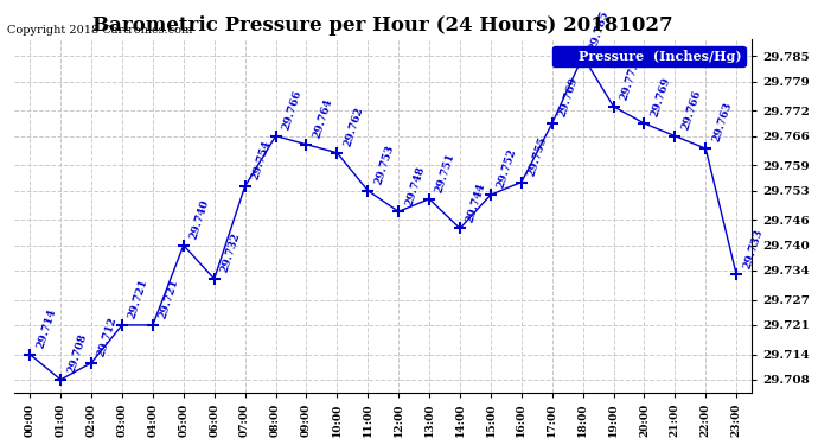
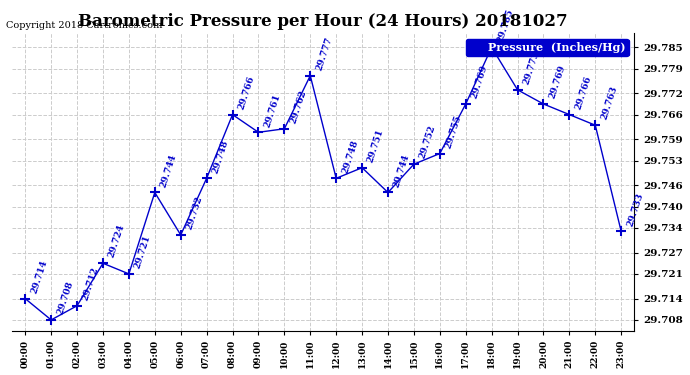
03:00: 29.721 -> 29.724
05:00: 29.740 -> 29.744
07:00: 29.754 -> 29.748
09:00: 29.764 -> 29.761
11:00: 29.753 -> 29.777
